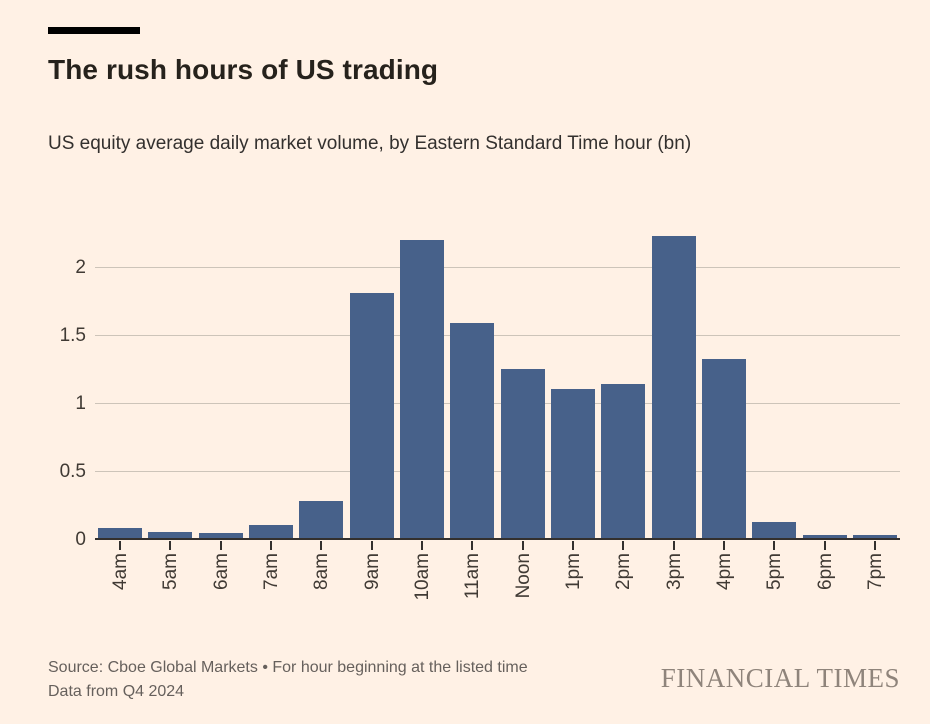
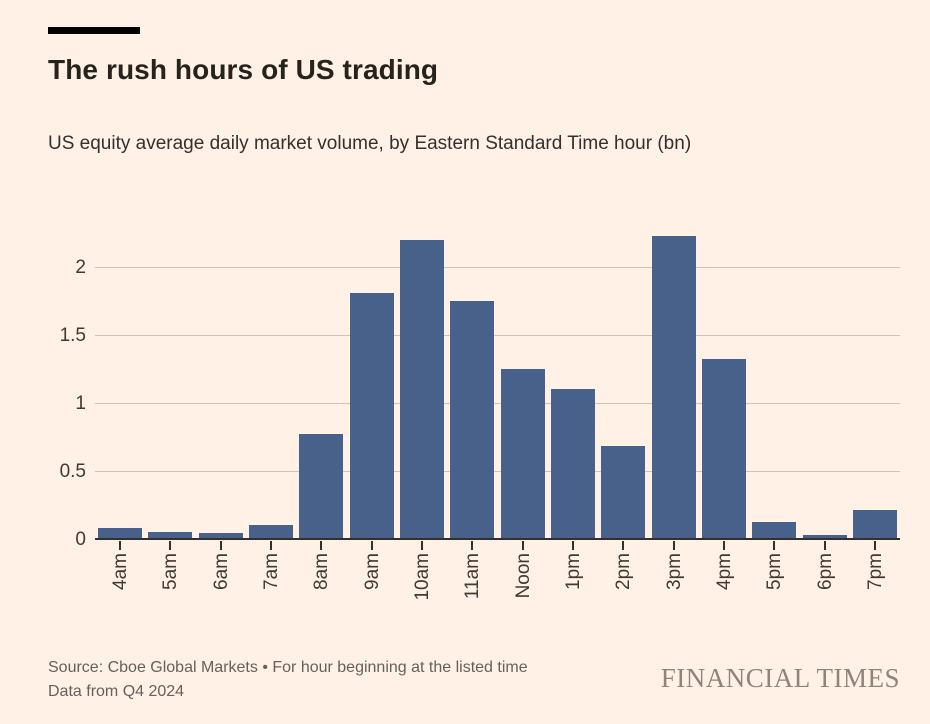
8am: 0.29 -> 0.78
11am: 1.60 -> 1.76
2pm: 1.15 -> 0.69
7pm: 0.04 -> 0.22
